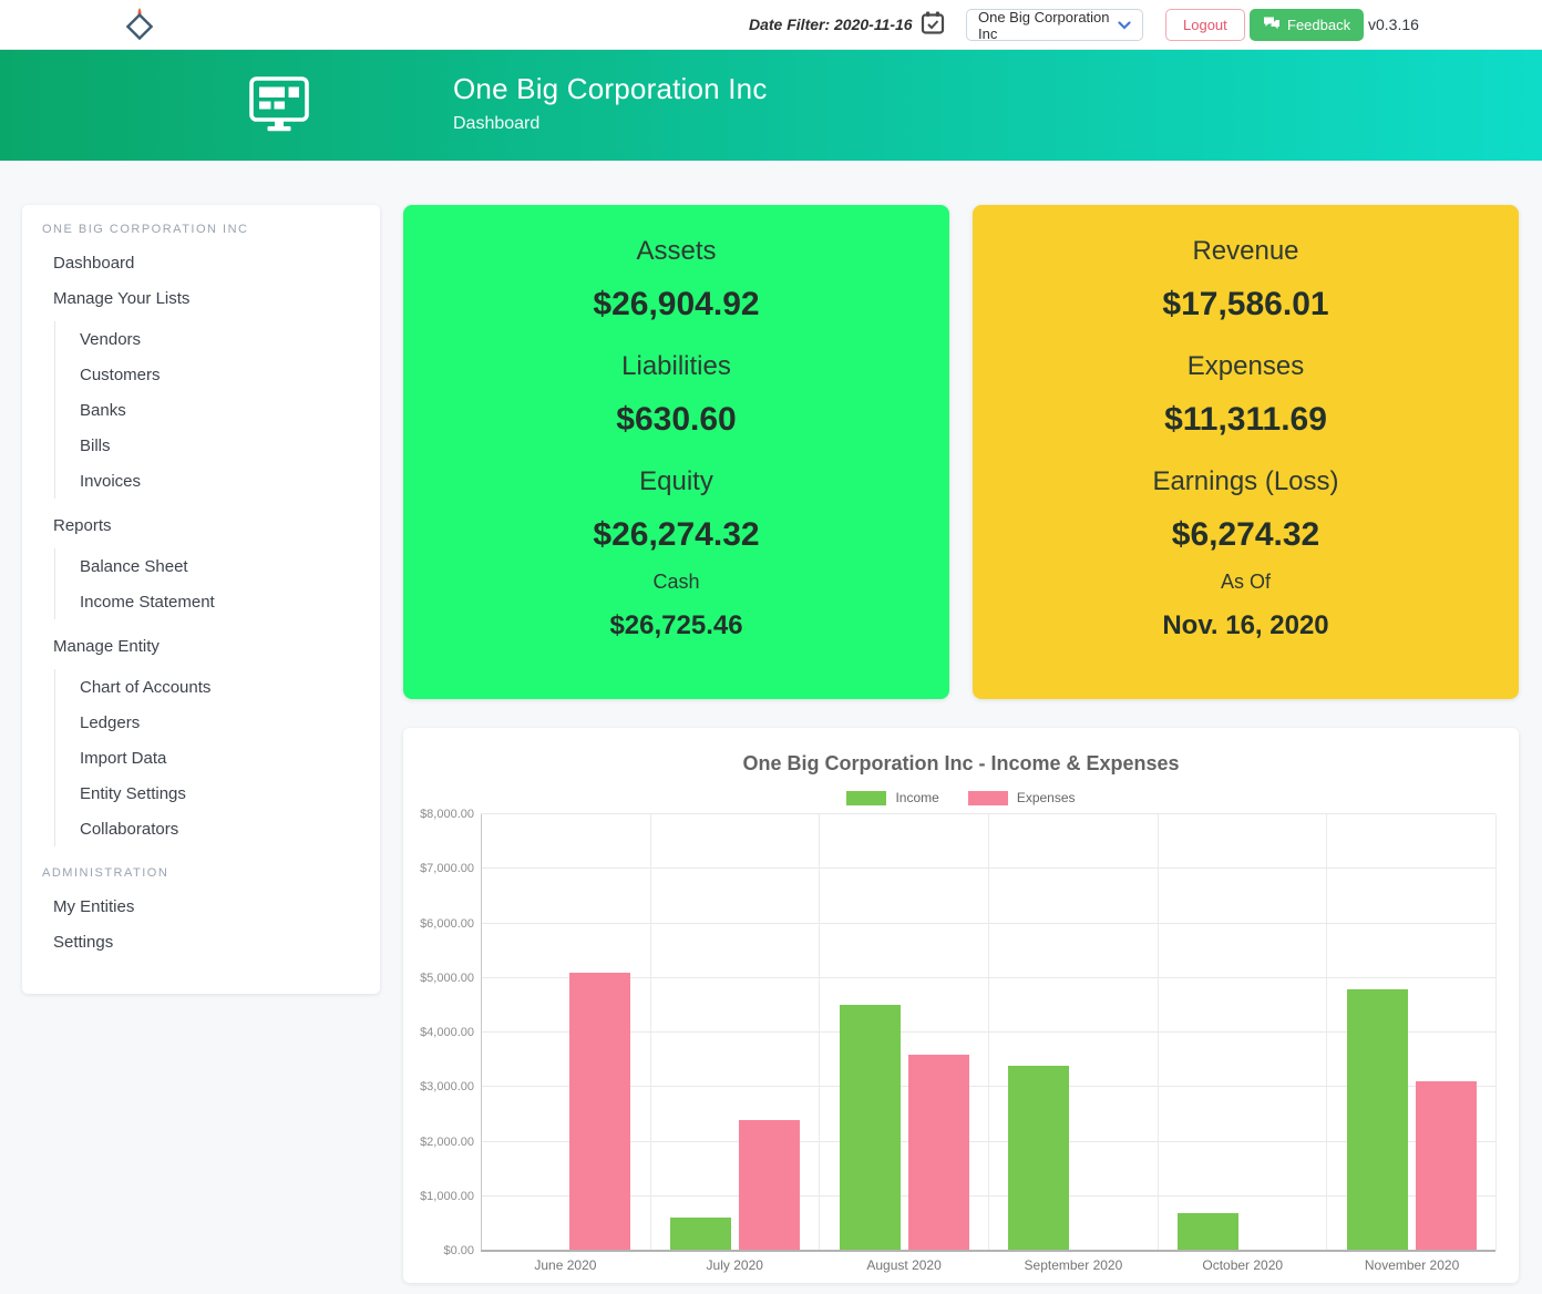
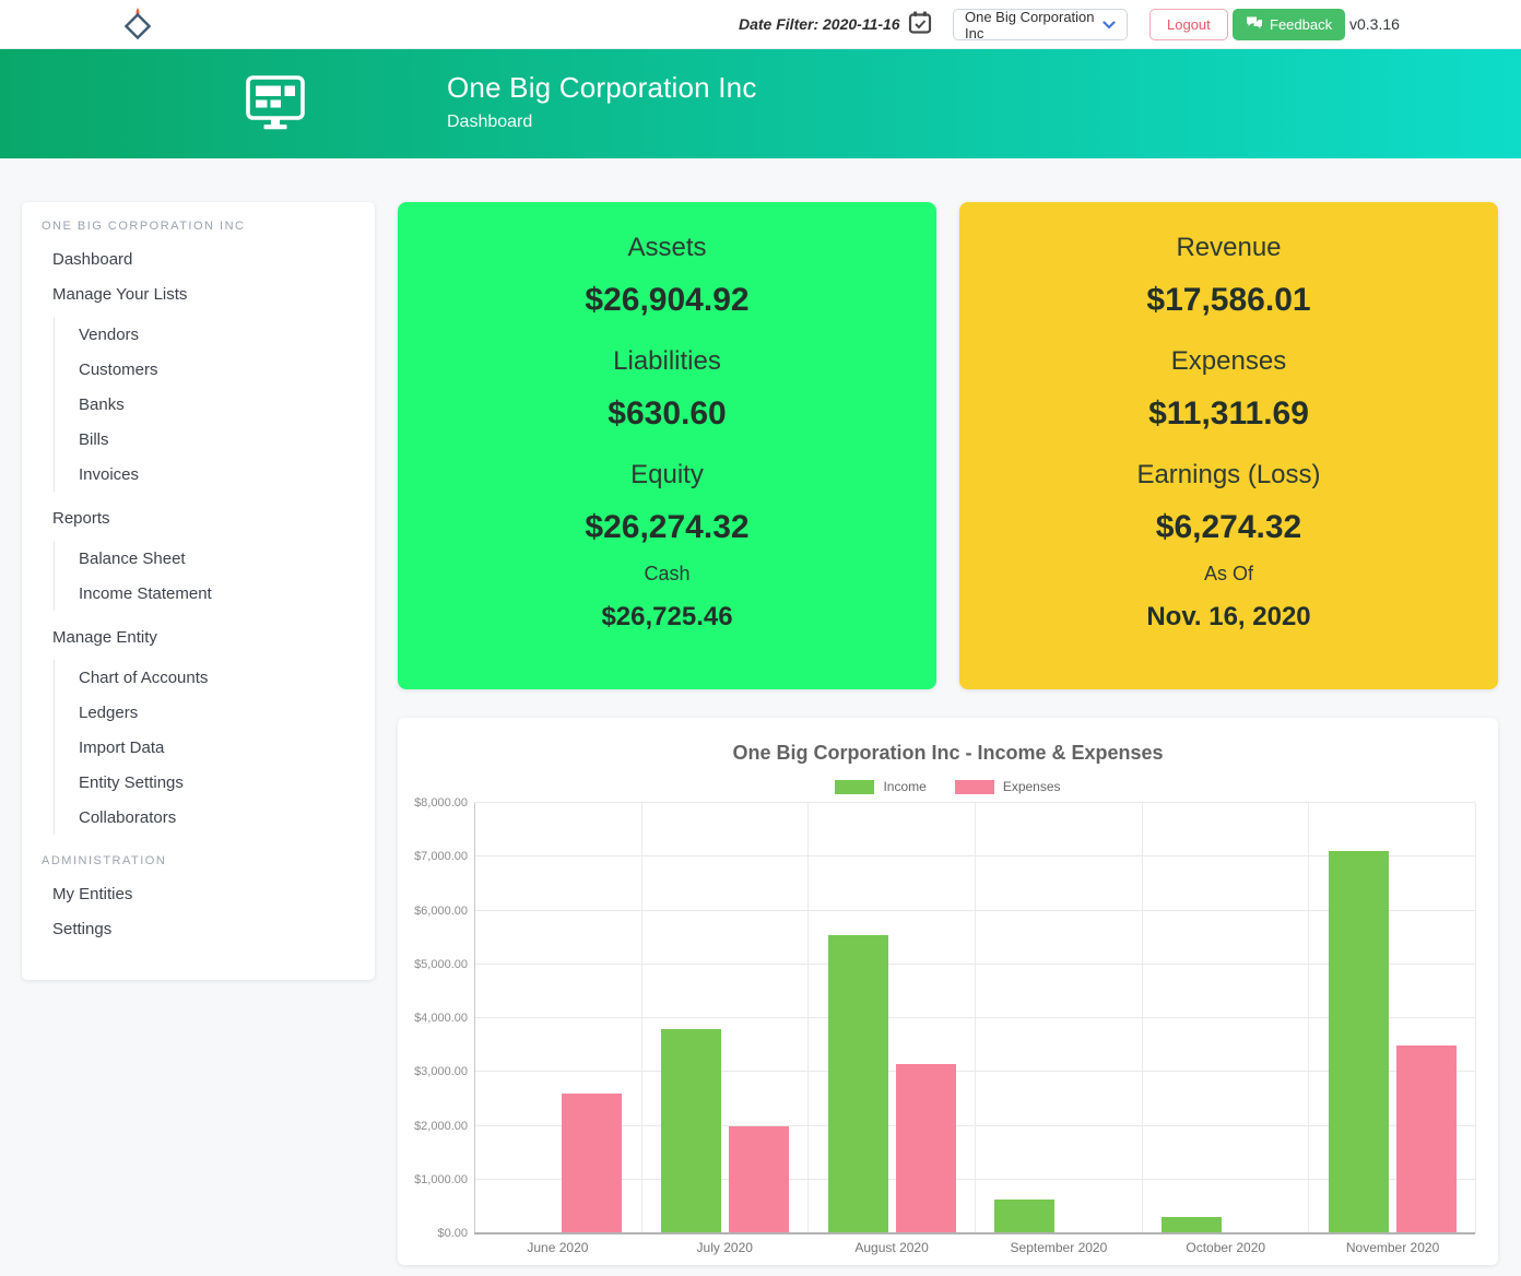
Expenses/June 2020: $5100 -> $2600
Income/July 2020: $600 -> $3800
Expenses/July 2020: $2400 -> $2000
Income/August 2020: $4500 -> $5600
Expenses/August 2020: $3600 -> $3200
Income/September 2020: $3400 -> $600
Income/October 2020: $700 -> $300
Income/November 2020: $4800 -> $7100
Expenses/November 2020: $3100 -> $3500
